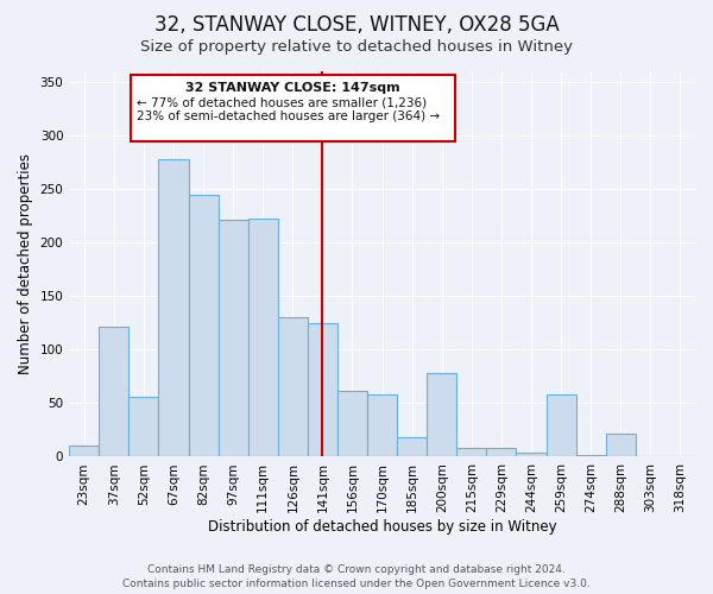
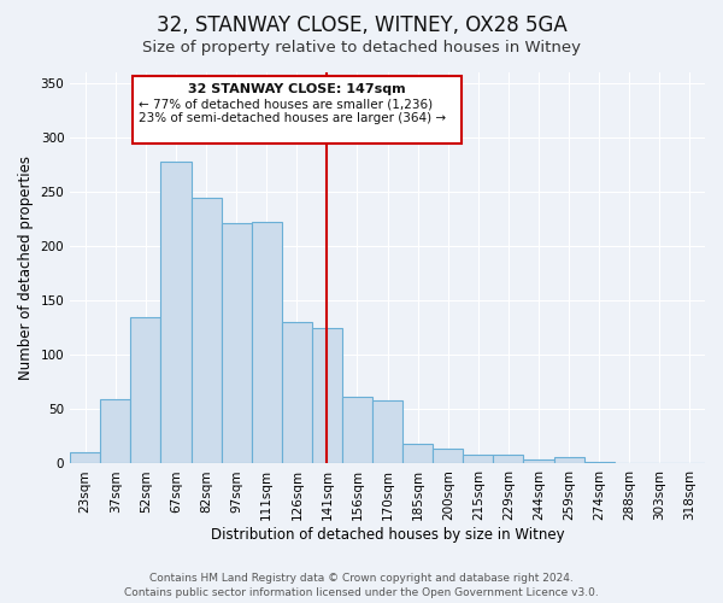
37sqm: 122 -> 59
52sqm: 56 -> 135
200sqm: 78 -> 14
259sqm: 58 -> 6
288sqm: 22 -> 1
